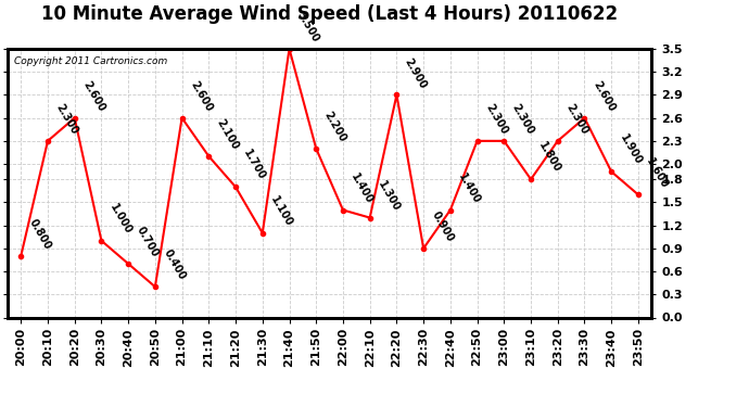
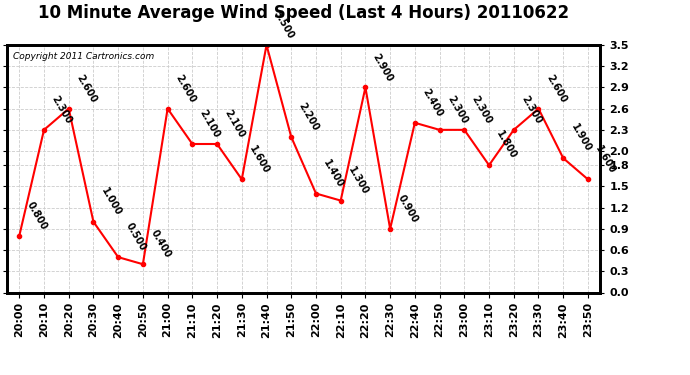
20:40: 0.700 -> 0.500
21:20: 1.700 -> 2.100
21:30: 1.100 -> 1.600
22:40: 1.400 -> 2.400
